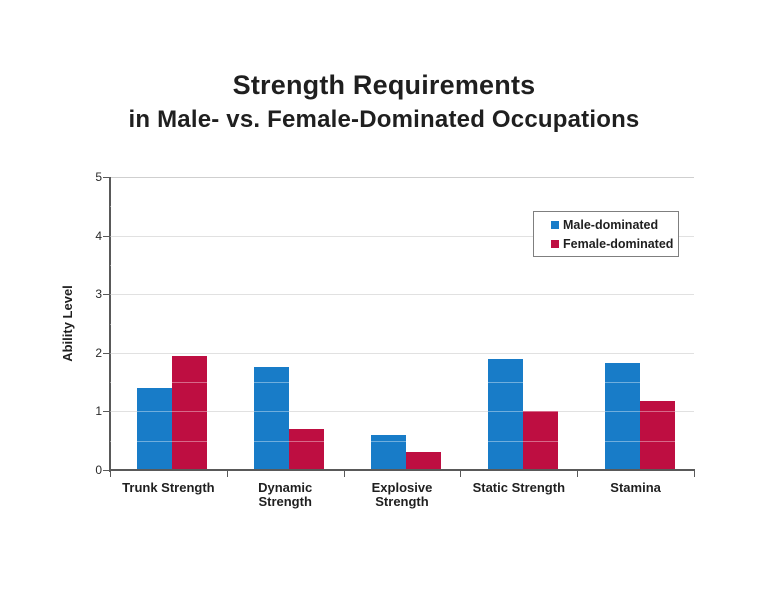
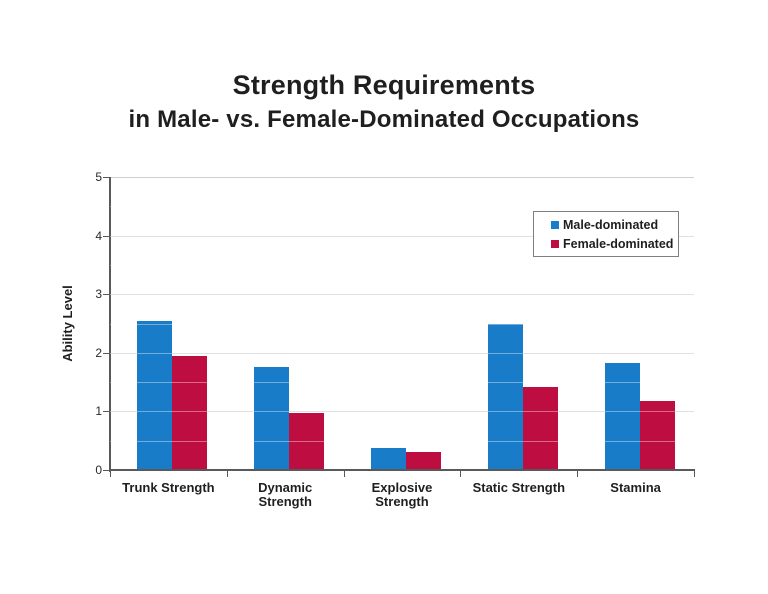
Male-dominated/Trunk Strength: 1.4 -> 2.5
Female-dominated/Dynamic Strength: 0.7 -> 1.0
Male-dominated/Explosive Strength: 0.6 -> 0.4
Male-dominated/Static Strength: 1.9 -> 2.5
Female-dominated/Static Strength: 1.0 -> 1.4
